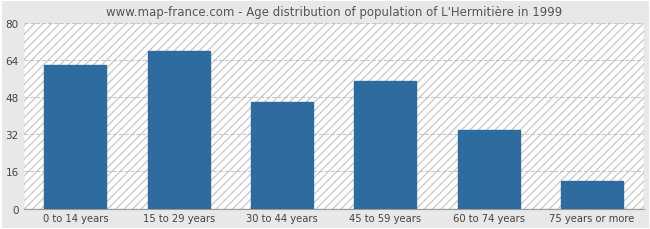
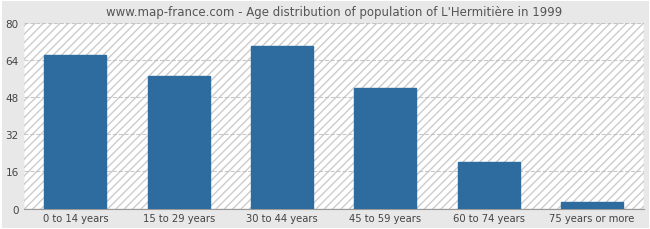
0 to 14 years: 62 -> 66
15 to 29 years: 68 -> 57
30 to 44 years: 46 -> 70
45 to 59 years: 55 -> 52
60 to 74 years: 34 -> 20
75 years or more: 12 -> 3
